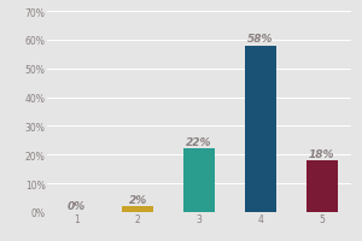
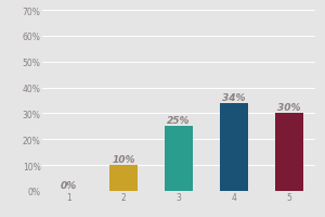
2: 2% -> 10%
3: 22% -> 25%
4: 58% -> 34%
5: 18% -> 30%
